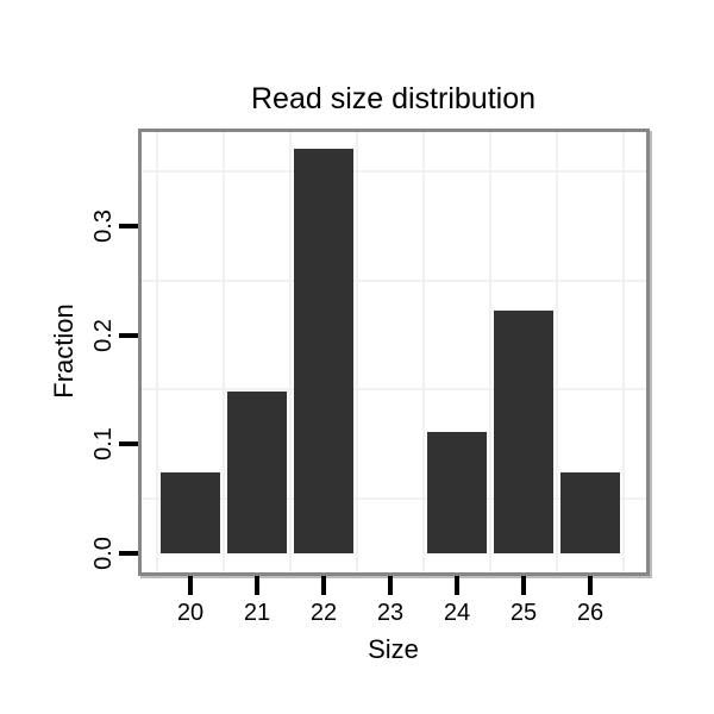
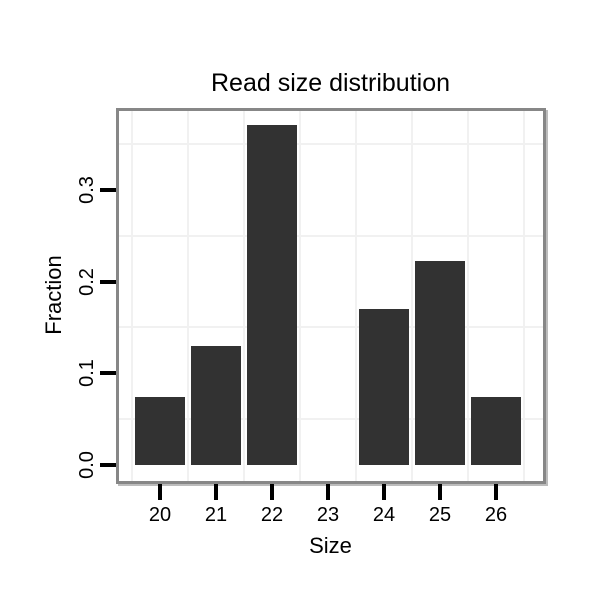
21: 0.15 -> 0.13
24: 0.11 -> 0.17
